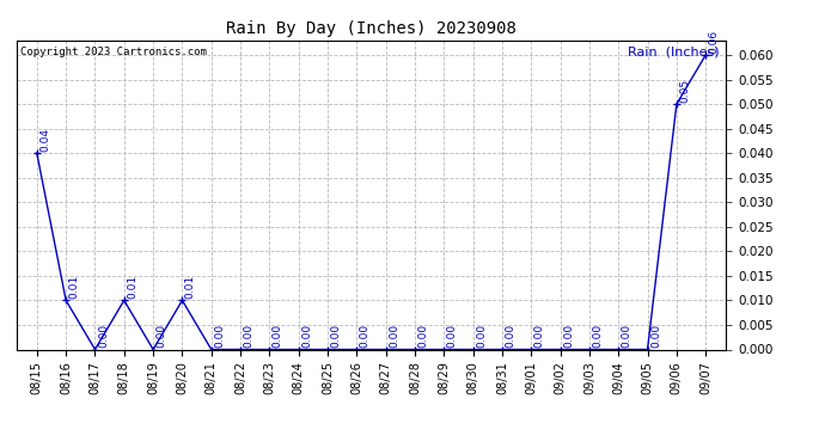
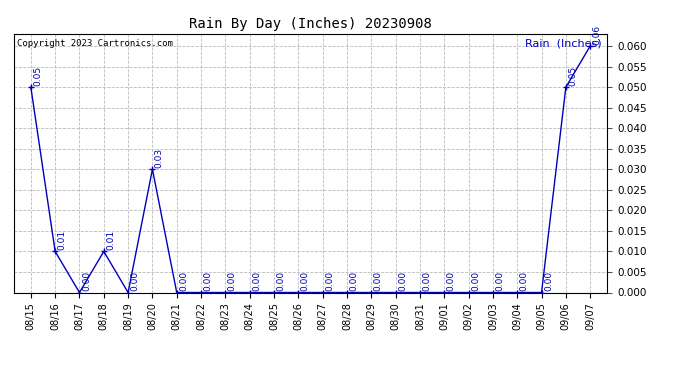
08/15: 0.04 -> 0.05
08/20: 0.01 -> 0.03
